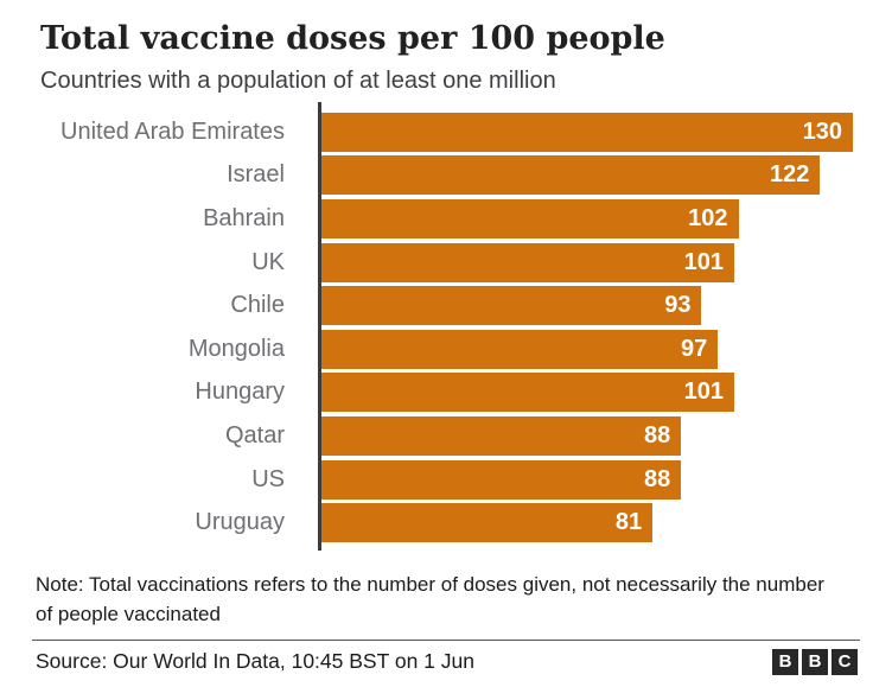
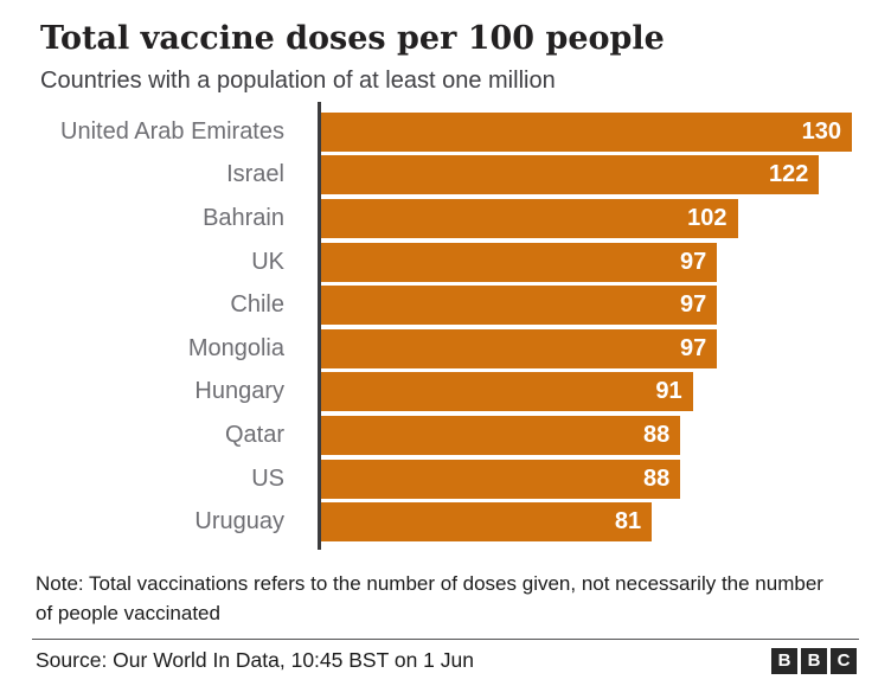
UK: 101 -> 97
Chile: 93 -> 97
Hungary: 101 -> 91
